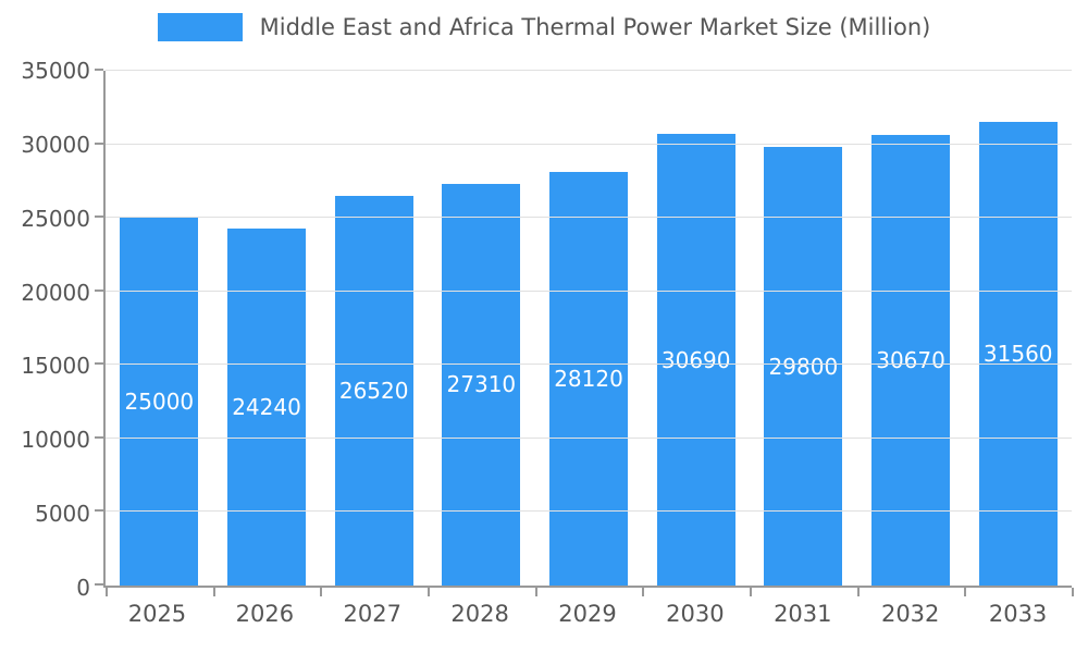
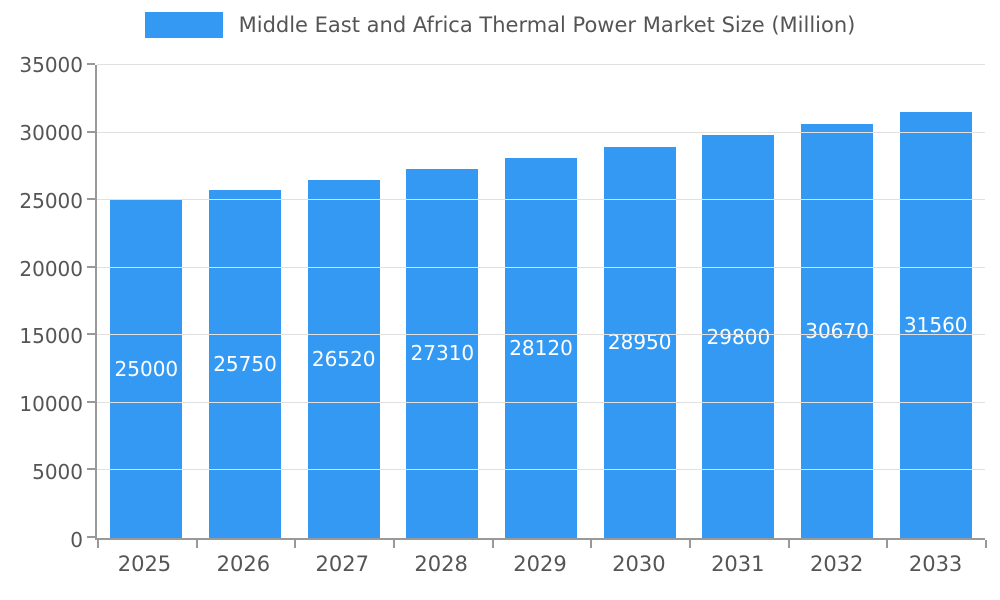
2026: 24240 -> 25750
2030: 30690 -> 28950
